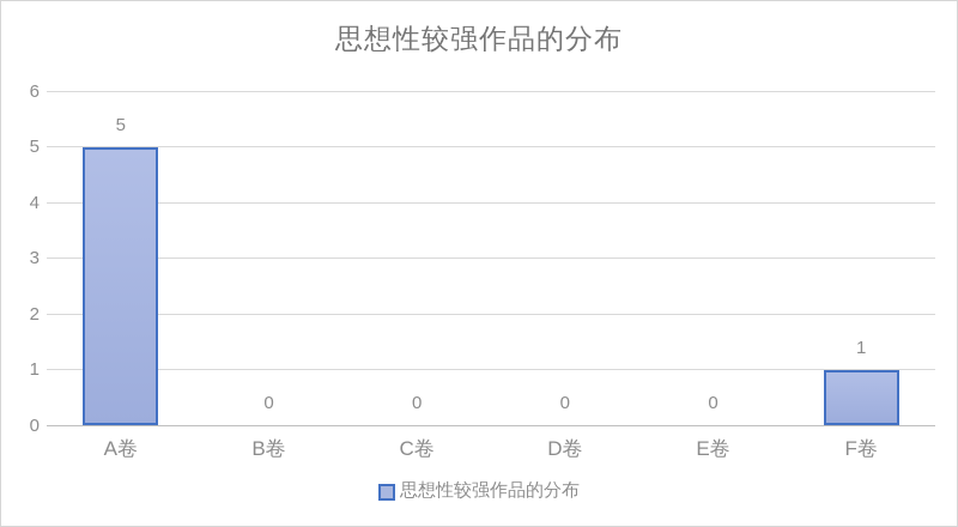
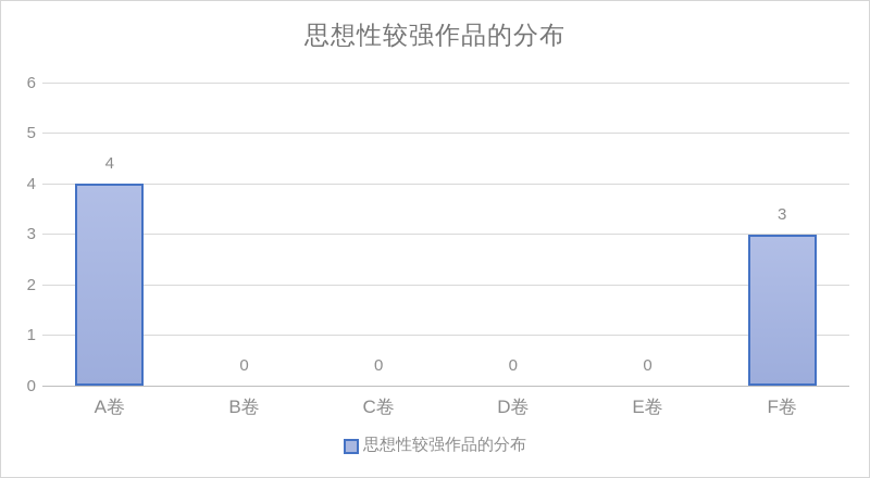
A卷: 5 -> 4
F卷: 1 -> 3
